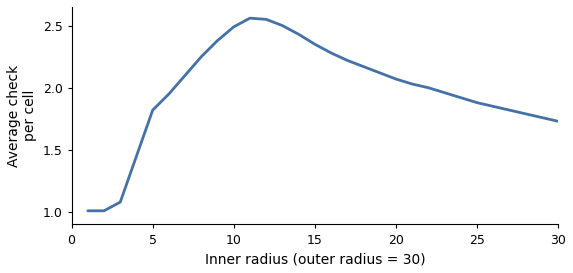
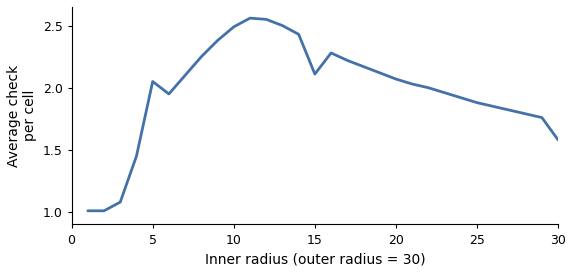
5: 1.82 -> 2.05
15: 2.35 -> 2.11
30: 1.73 -> 1.58
